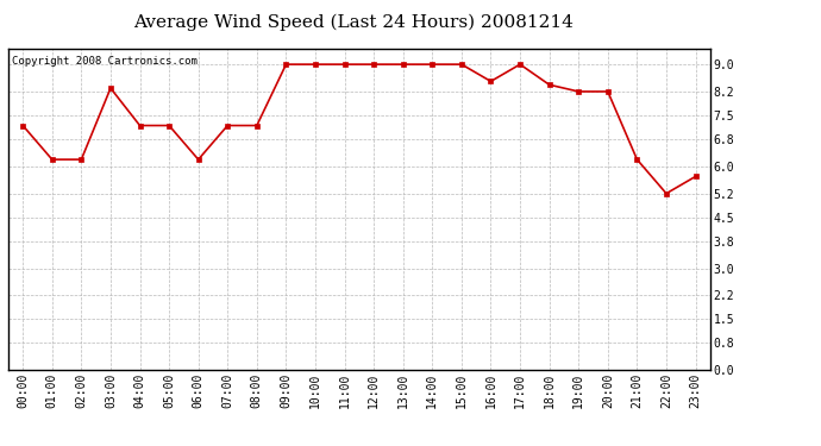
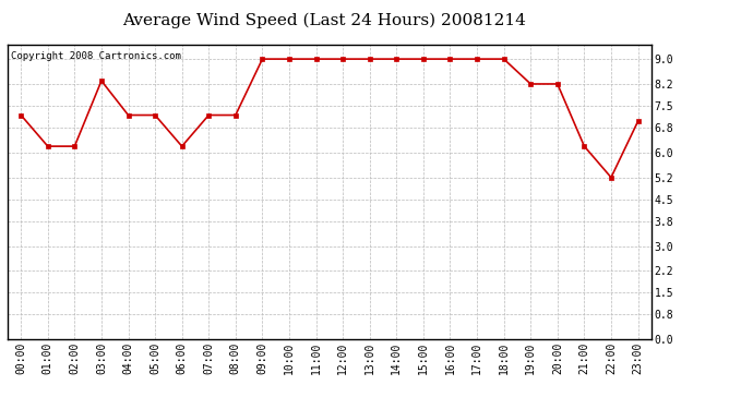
16:00: 8.5 -> 9.0
18:00: 8.4 -> 9.0
23:00: 5.7 -> 7.0
